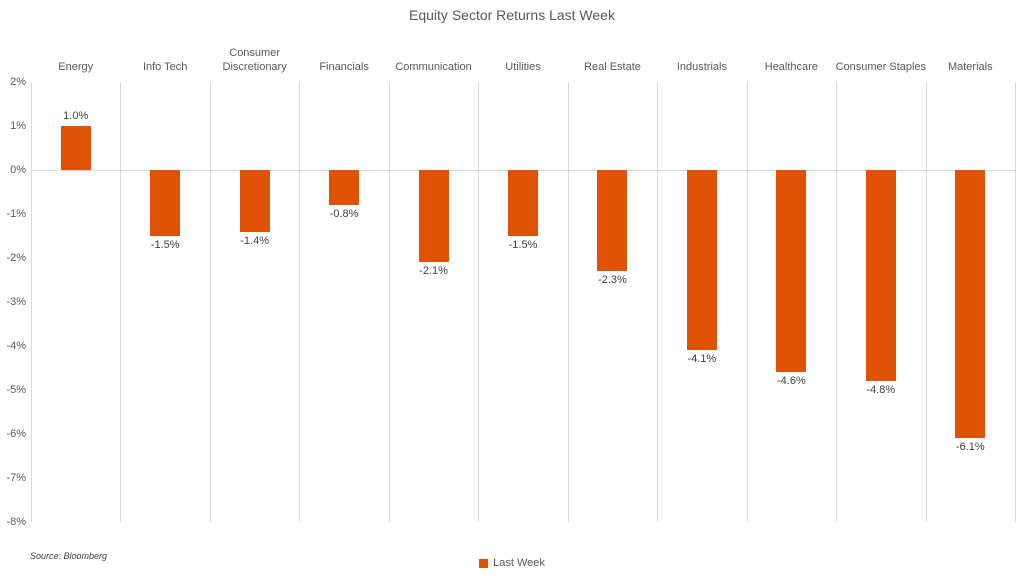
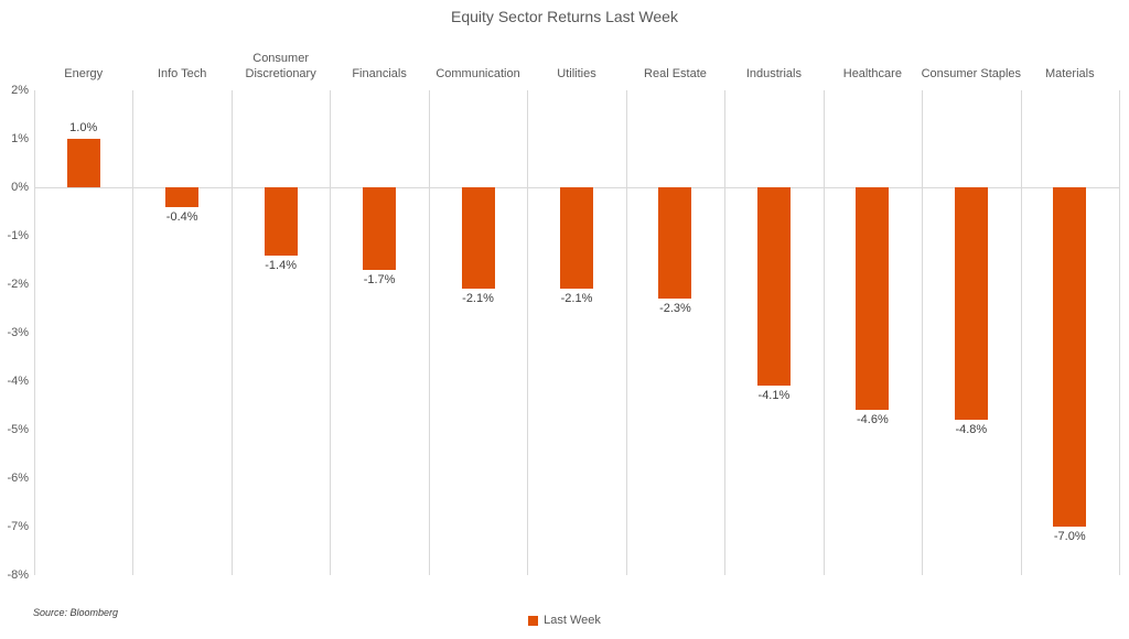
Info Tech: -1.5% -> -0.4%
Financials: -0.8% -> -1.7%
Utilities: -1.5% -> -2.1%
Materials: -6.1% -> -7.0%
